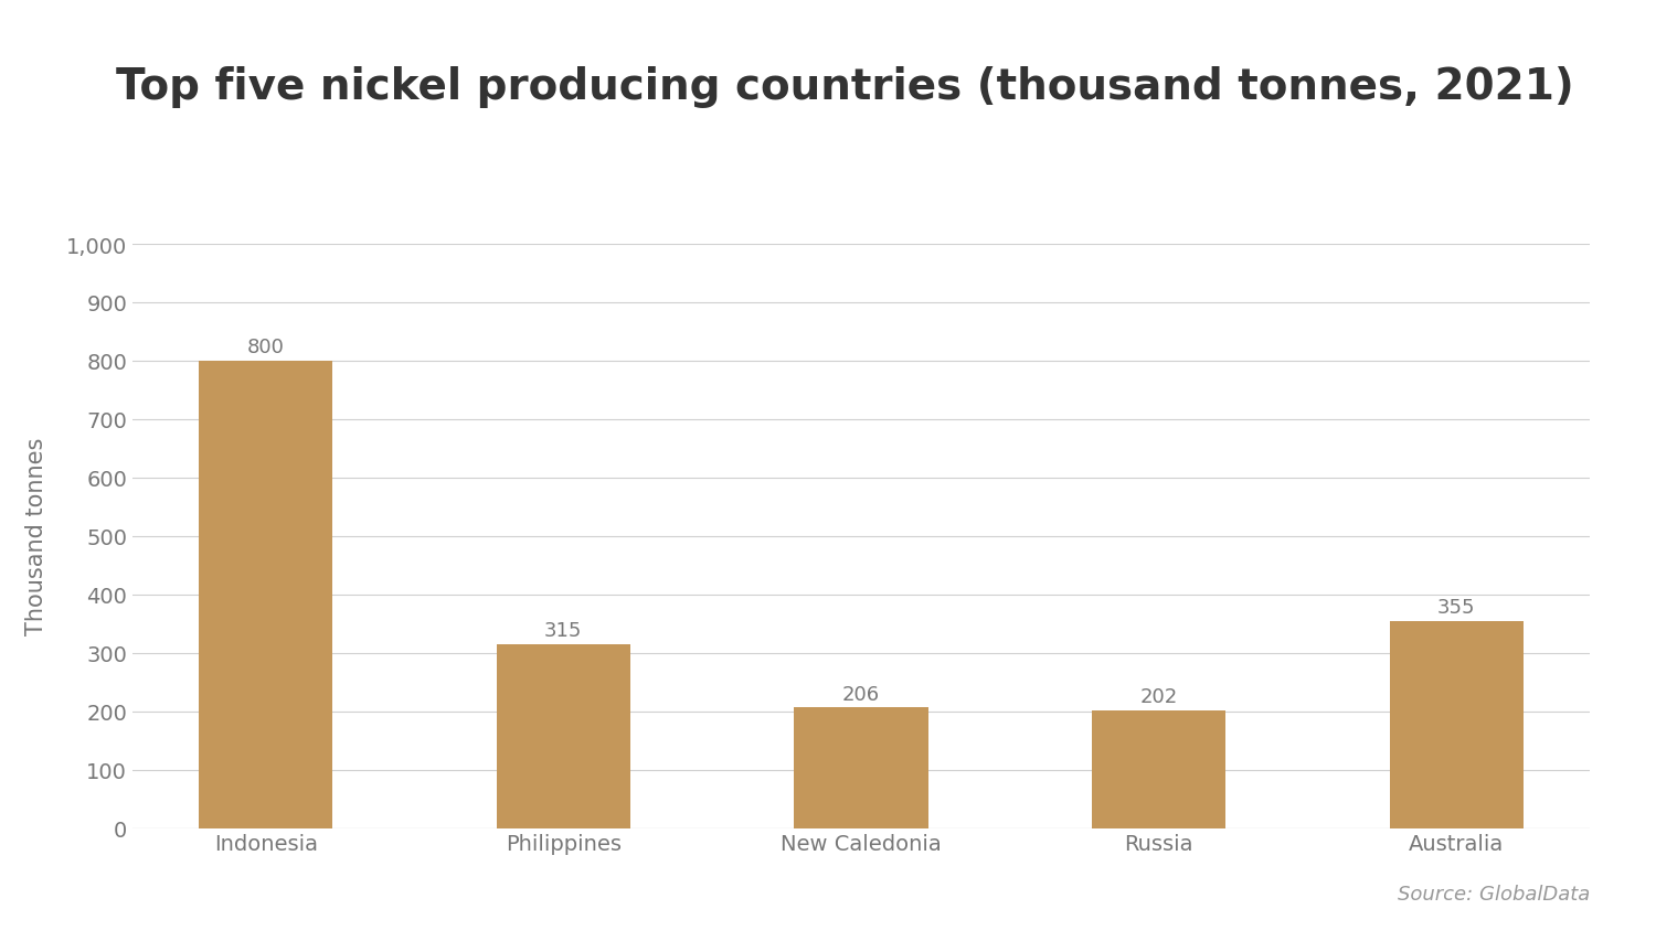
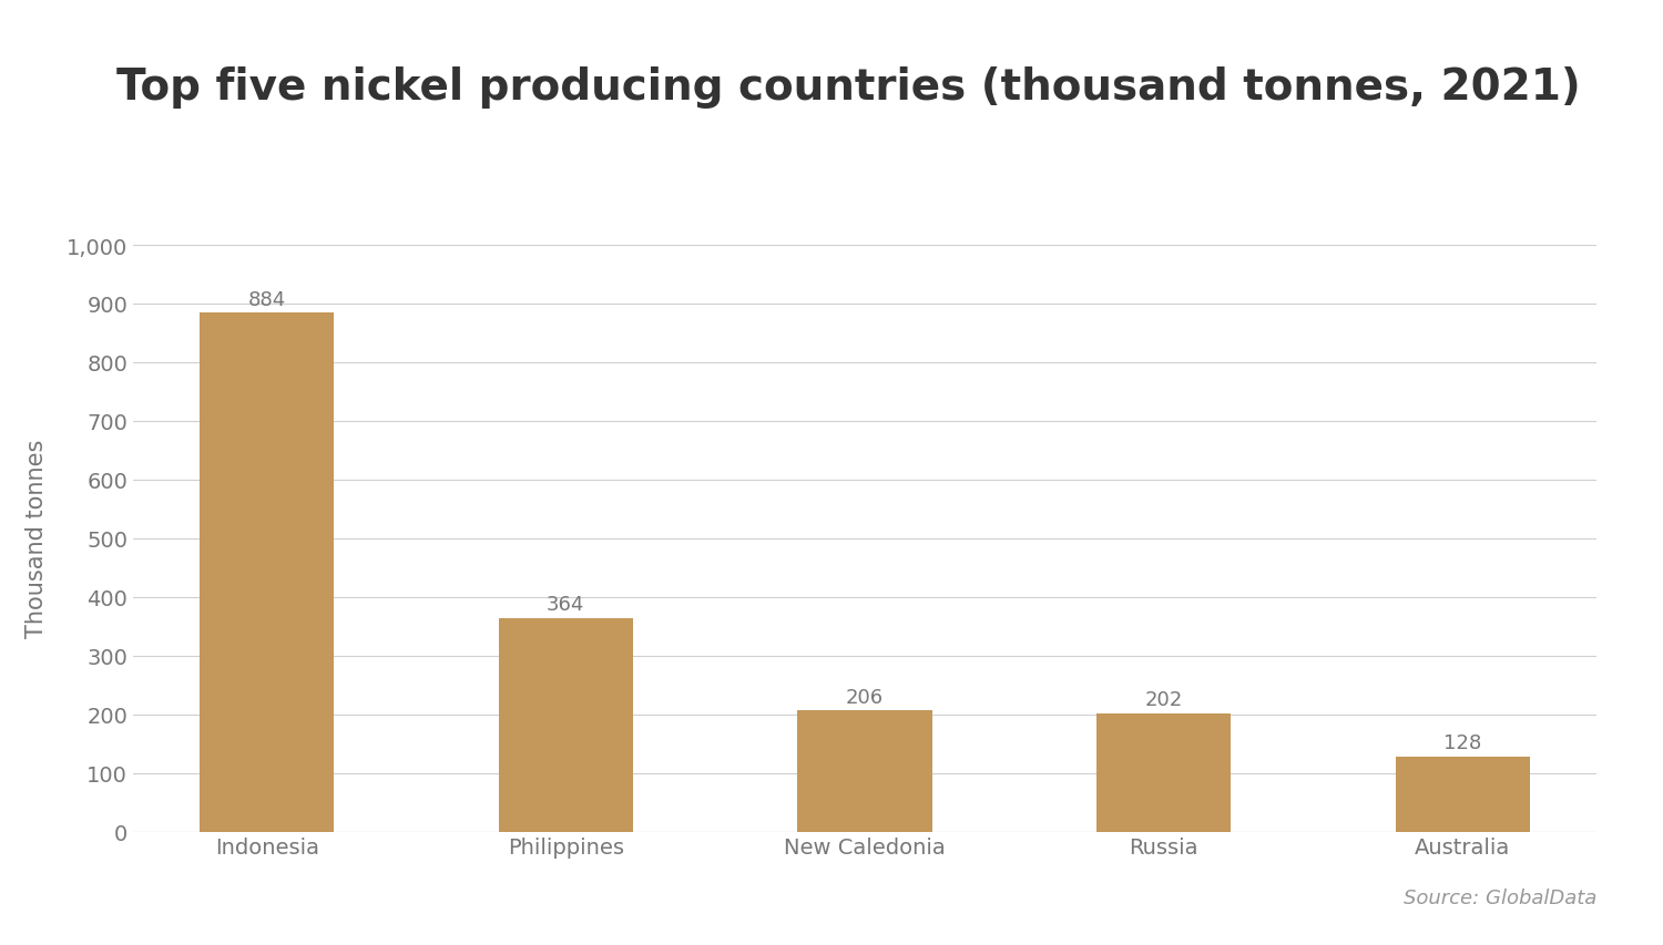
Indonesia: 800 -> 884
Philippines: 315 -> 364
Australia: 355 -> 128
